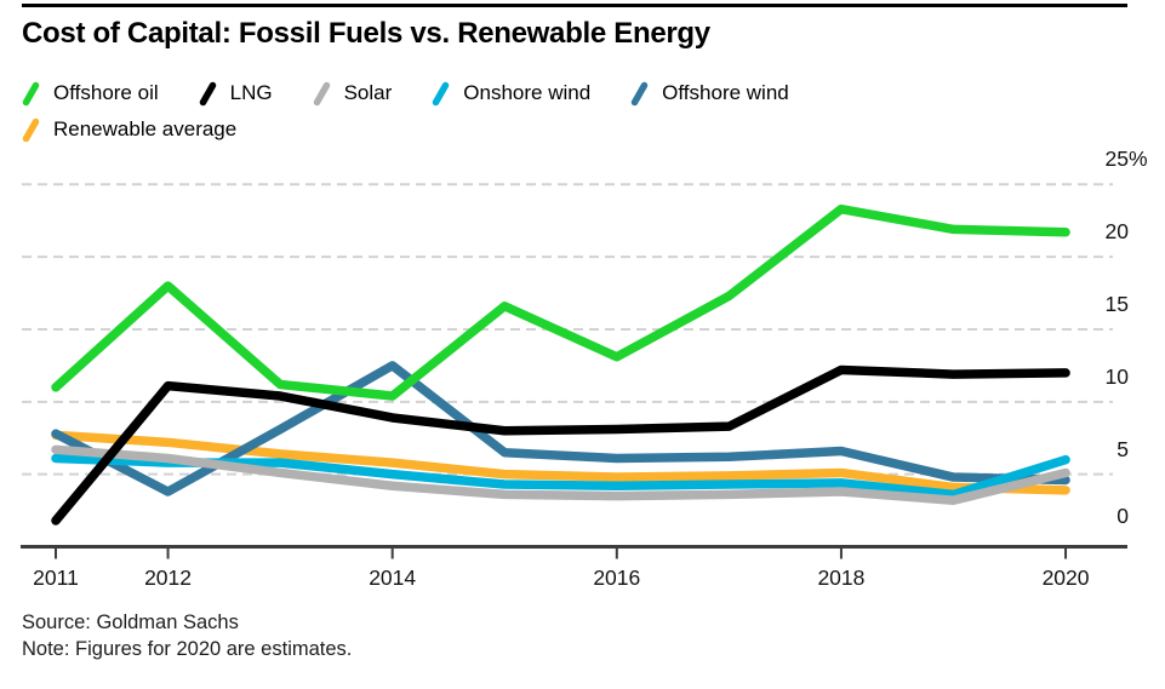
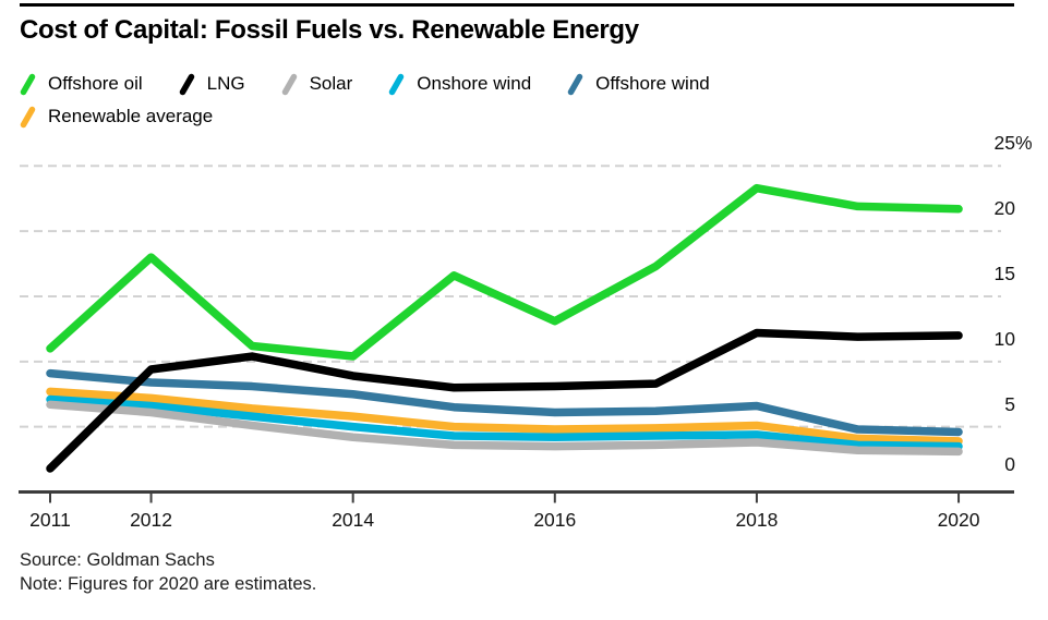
Onshore wind/2011: 6.1 -> 7.1
Offshore wind/2011: 7.8 -> 9.1
LNG/2012: 11.1 -> 9.4
Onshore wind/2012: 5.8 -> 6.6
Offshore wind/2012: 3.8 -> 8.4
Offshore wind/2014: 12.5 -> 7.5
Solar/2020: 5.1 -> 3.1
Onshore wind/2020: 6.0 -> 3.5
